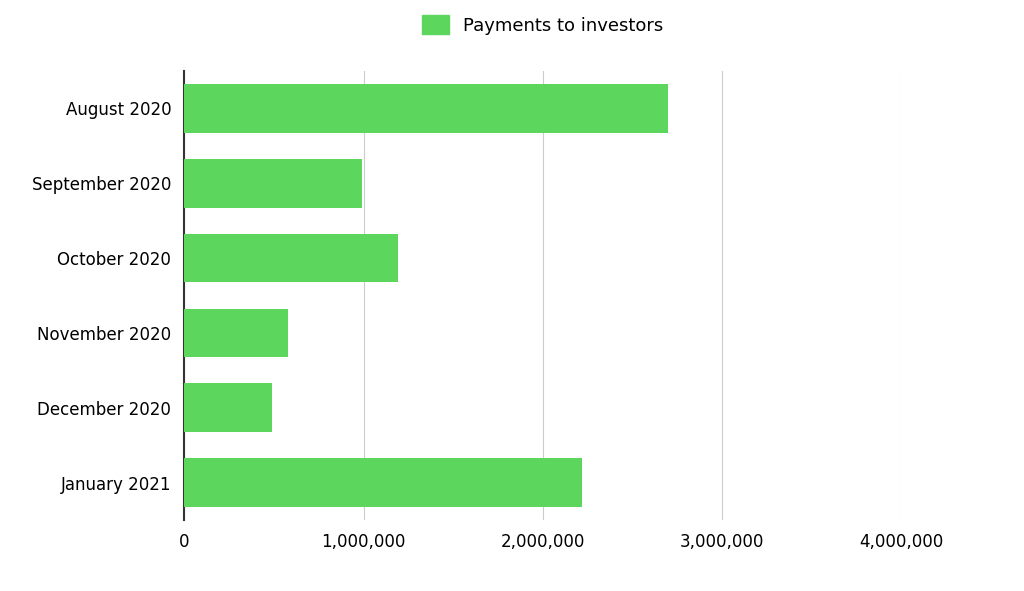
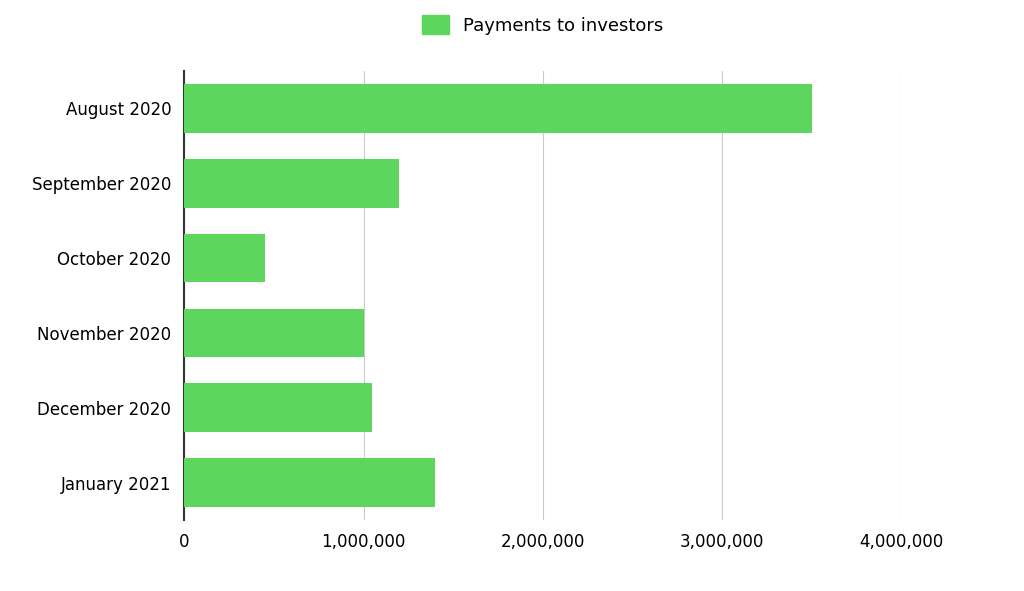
August 2020: 2,700,000 -> 3,500,000
September 2020: 990,000 -> 1,200,000
October 2020: 1,190,000 -> 450,000
November 2020: 580,000 -> 1,000,000
December 2020: 490,000 -> 1,050,000
January 2021: 2,220,000 -> 1,400,000
